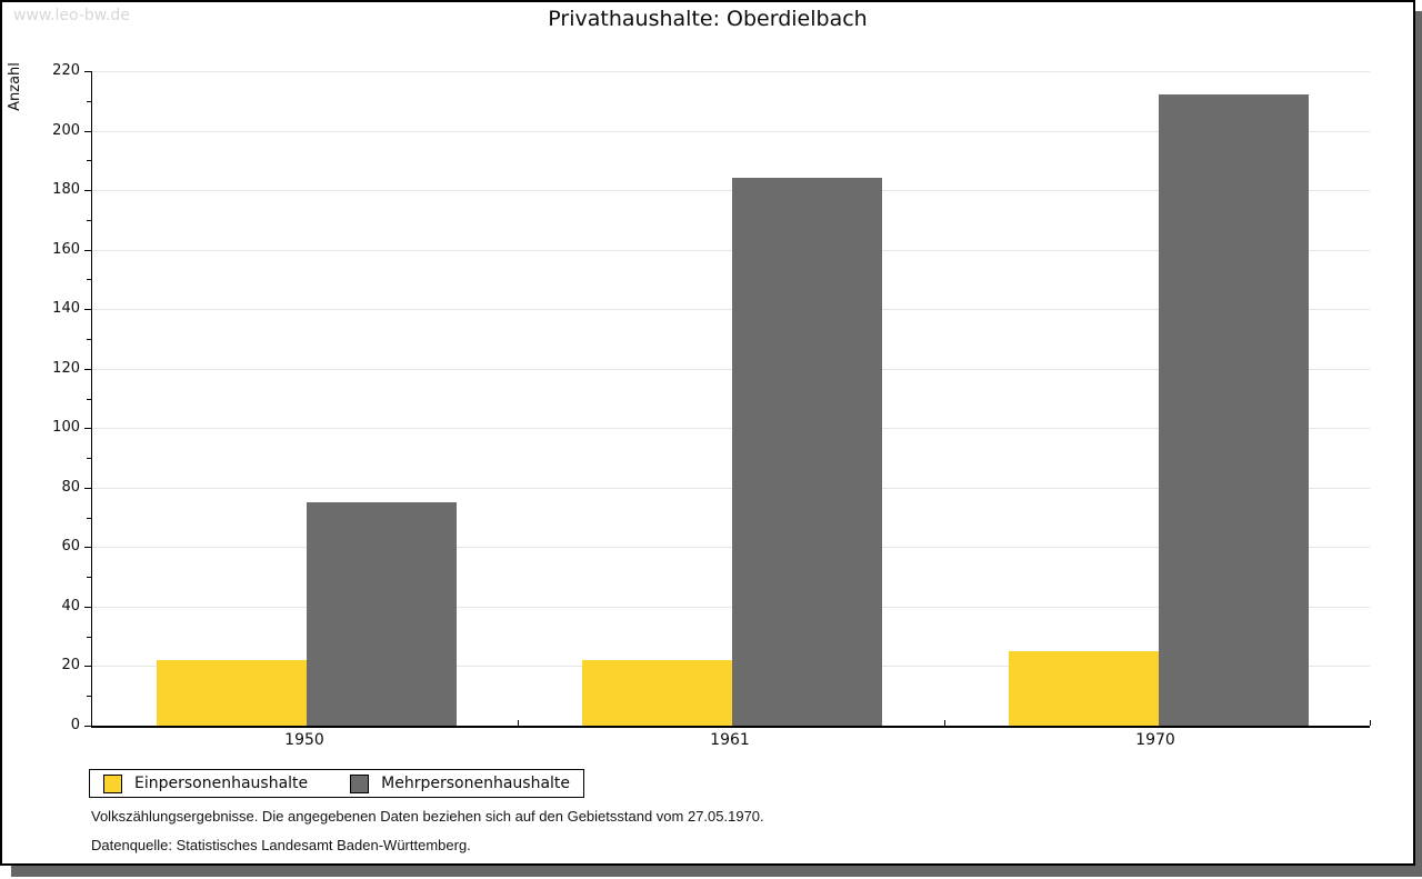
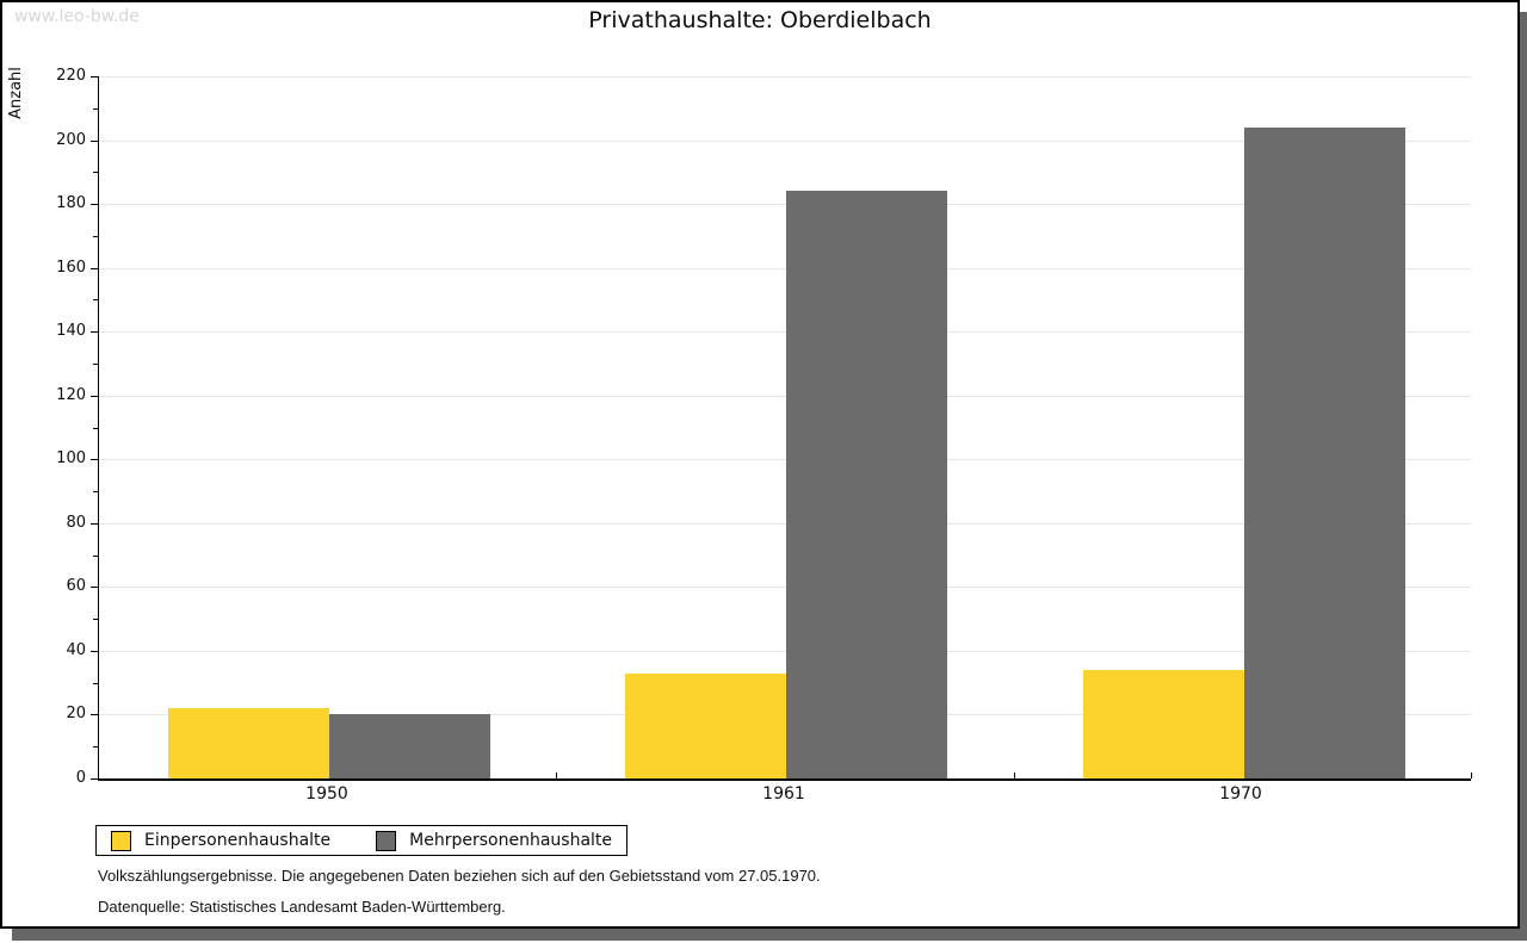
Mehrpersonenhaushalte/1950: 75 -> 20
Einpersonenhaushalte/1961: 22 -> 33
Einpersonenhaushalte/1970: 25 -> 34
Mehrpersonenhaushalte/1970: 212 -> 204
